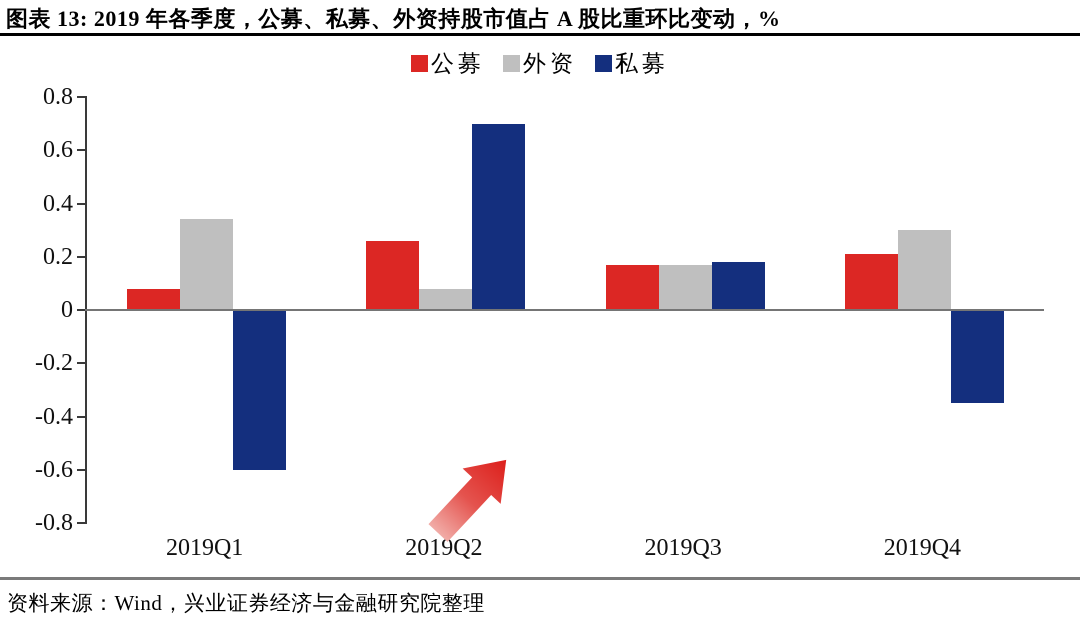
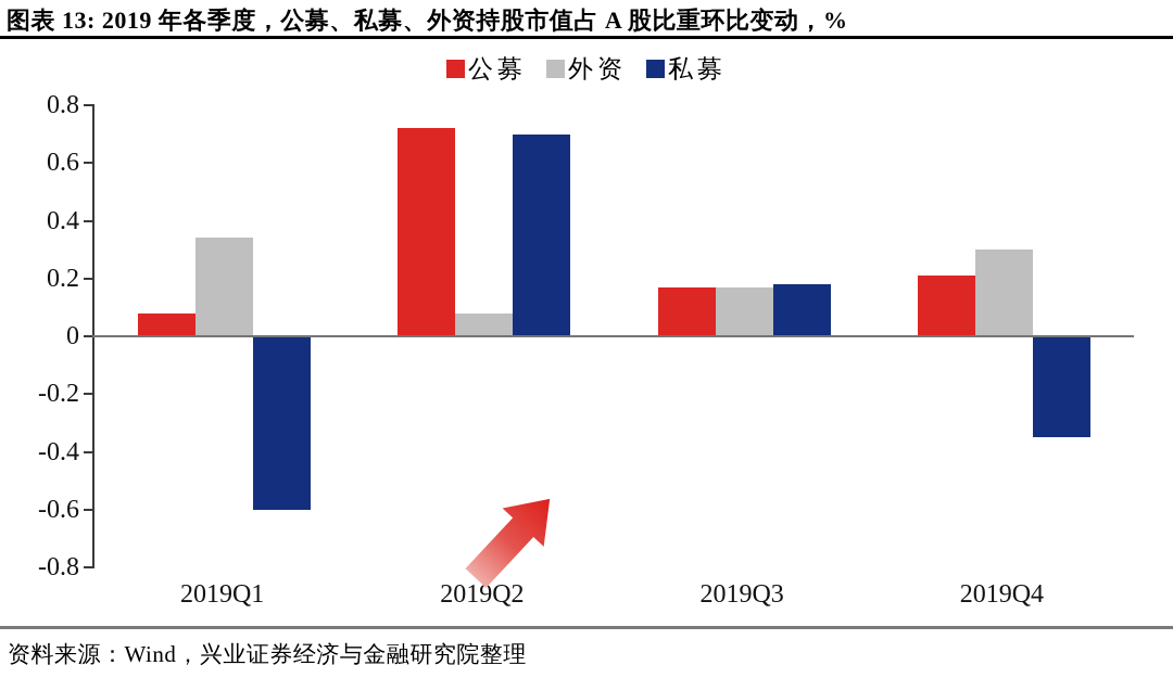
公募/2019Q2: 0.26 -> 0.72
